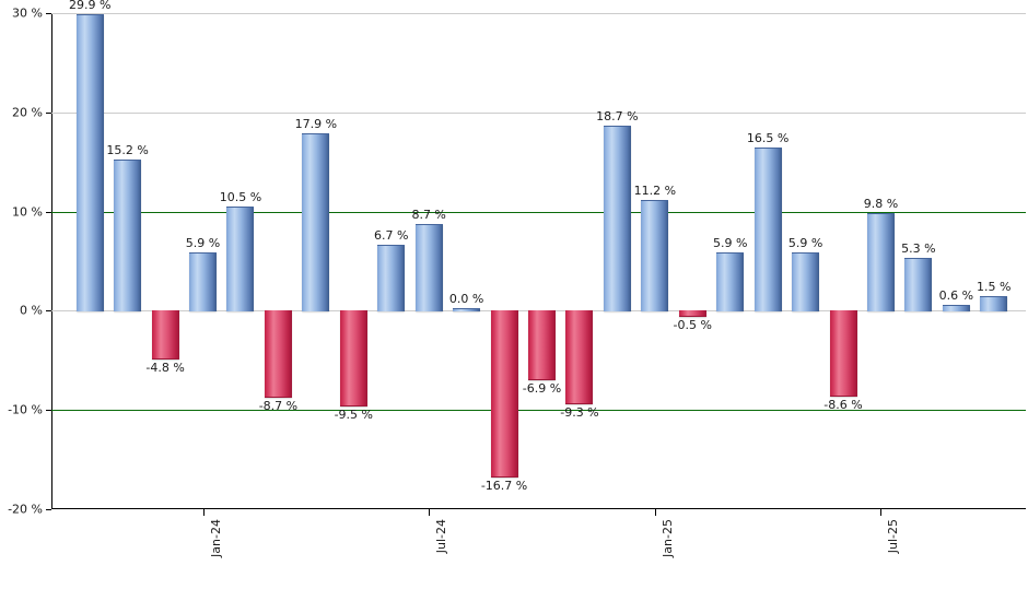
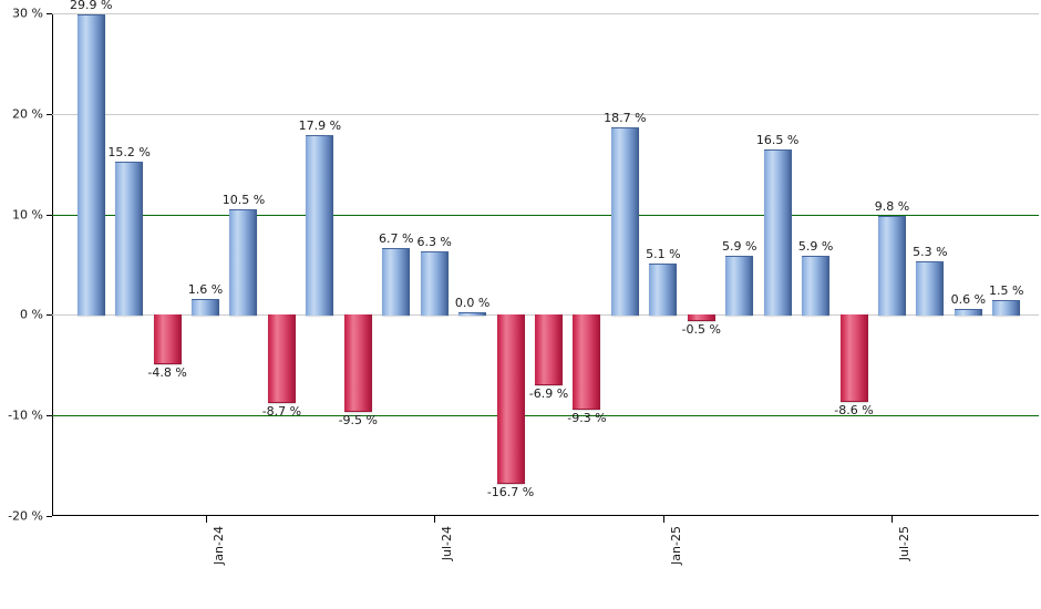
Jan-24: 5.9 -> 1.6
Jul-24: 8.7 -> 6.3
Jan-25: 11.2 -> 5.1
